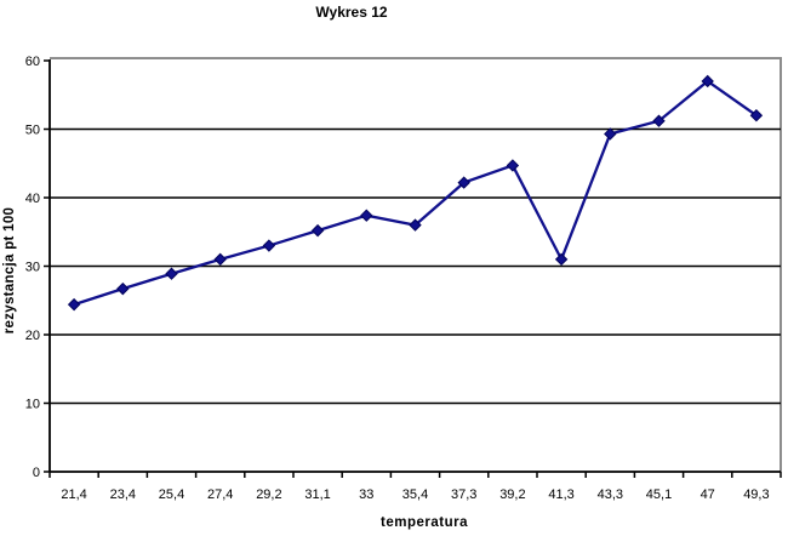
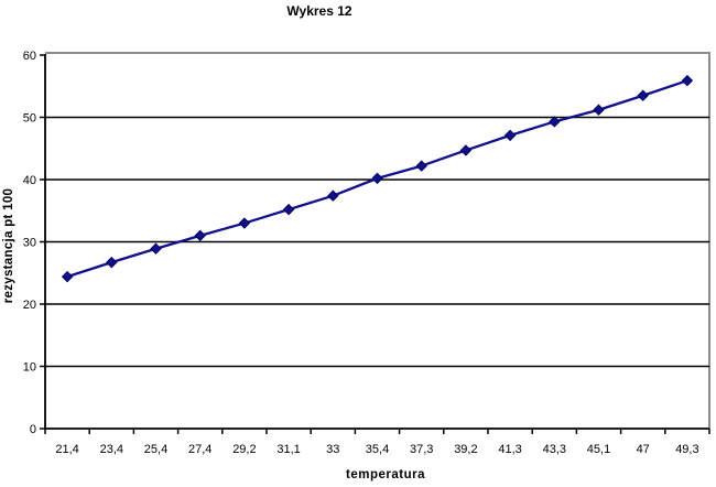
35,4: 36 -> 40
41,3: 31 -> 47
47: 57 -> 54
49,3: 52 -> 56
